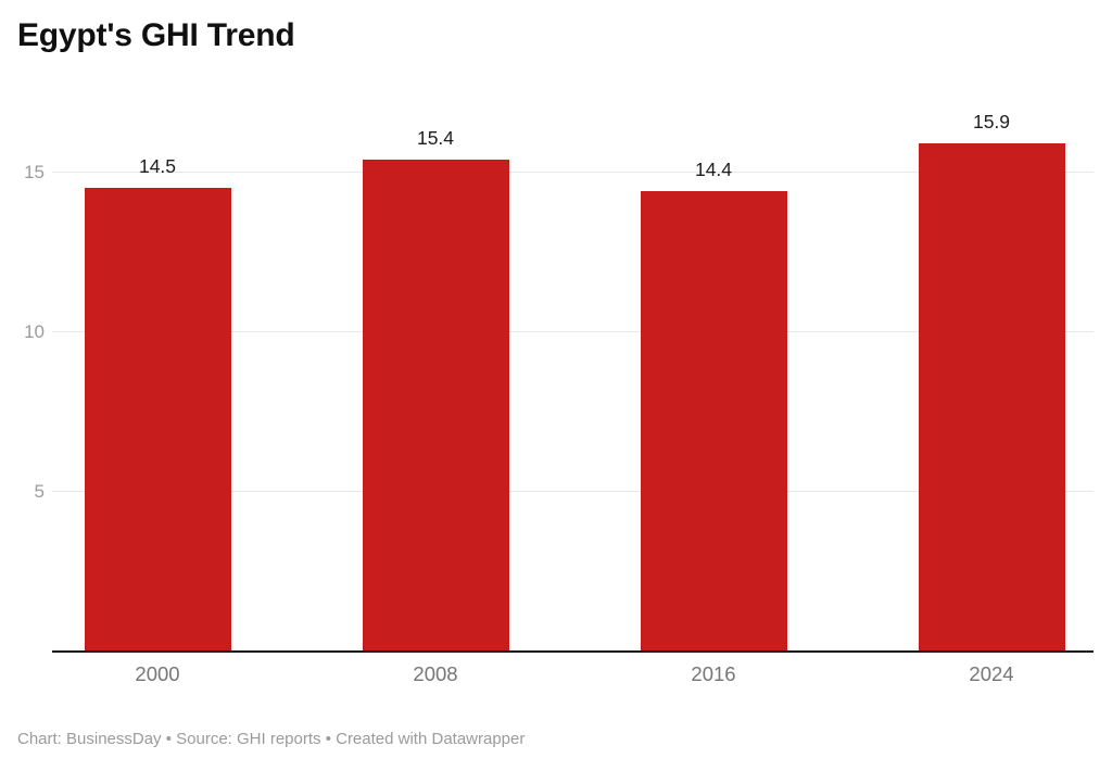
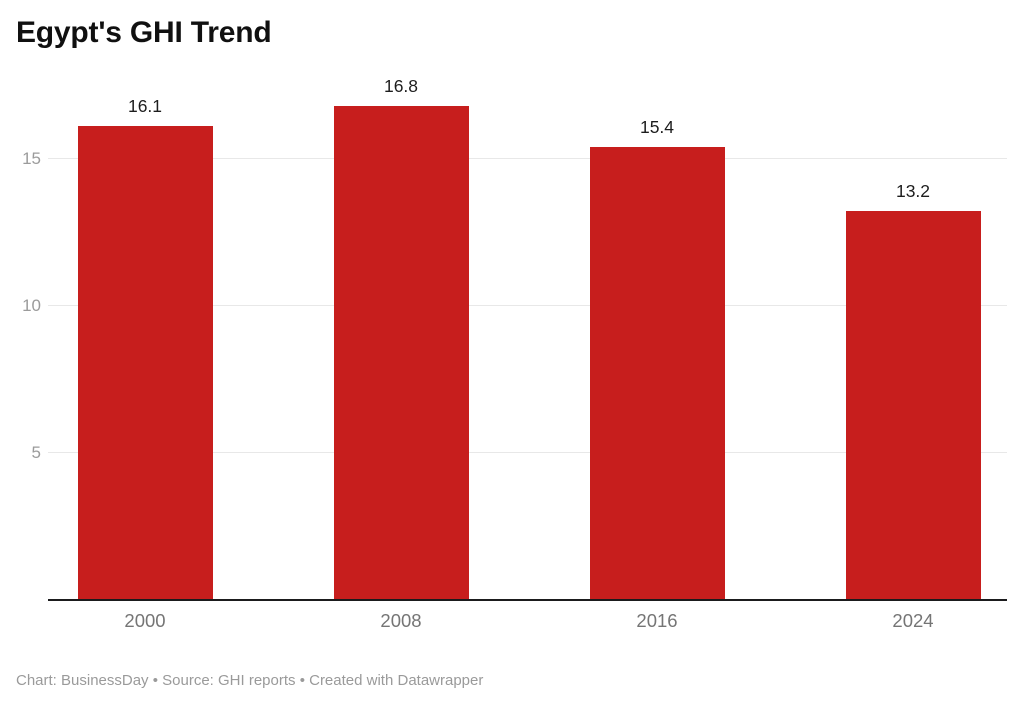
2000: 14.5 -> 16.1
2008: 15.4 -> 16.8
2016: 14.4 -> 15.4
2024: 15.9 -> 13.2
